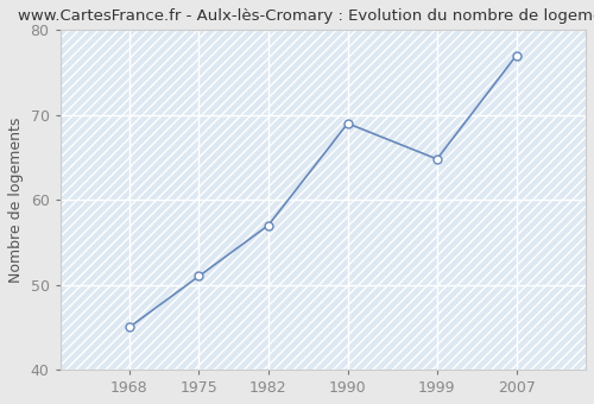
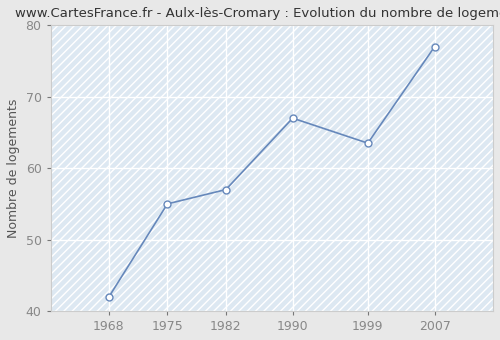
1968: 45.0 -> 42.0
1975: 51.0 -> 55.0
1990: 69.0 -> 67.0
1999: 64.8 -> 63.5
